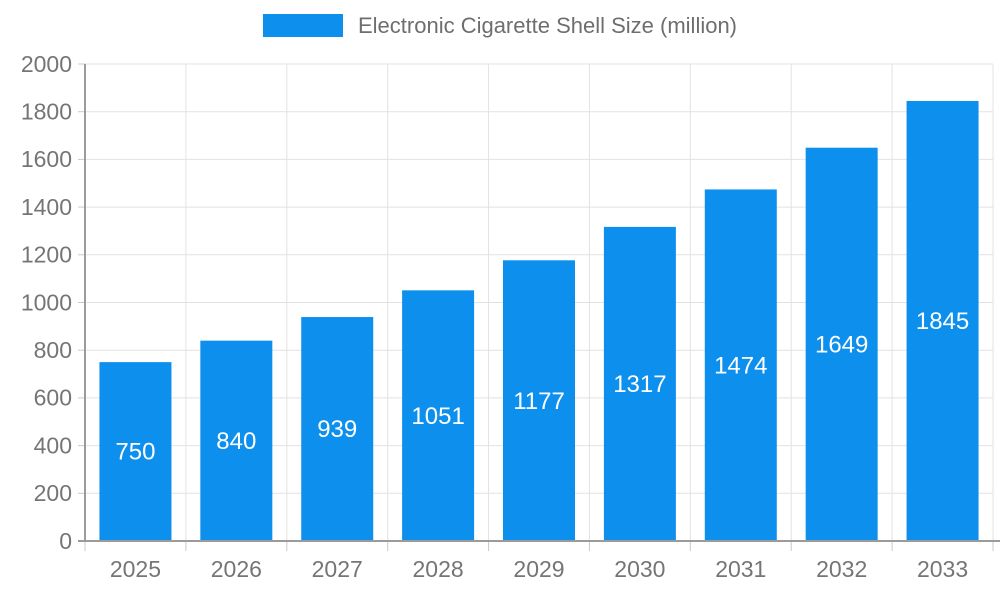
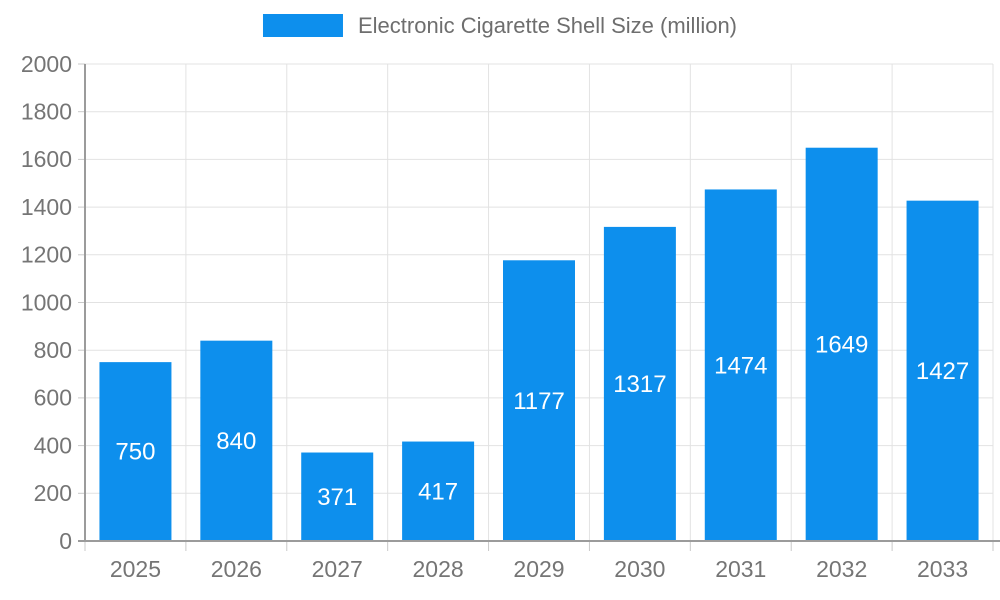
2027: 939 -> 371
2028: 1051 -> 417
2033: 1845 -> 1427
